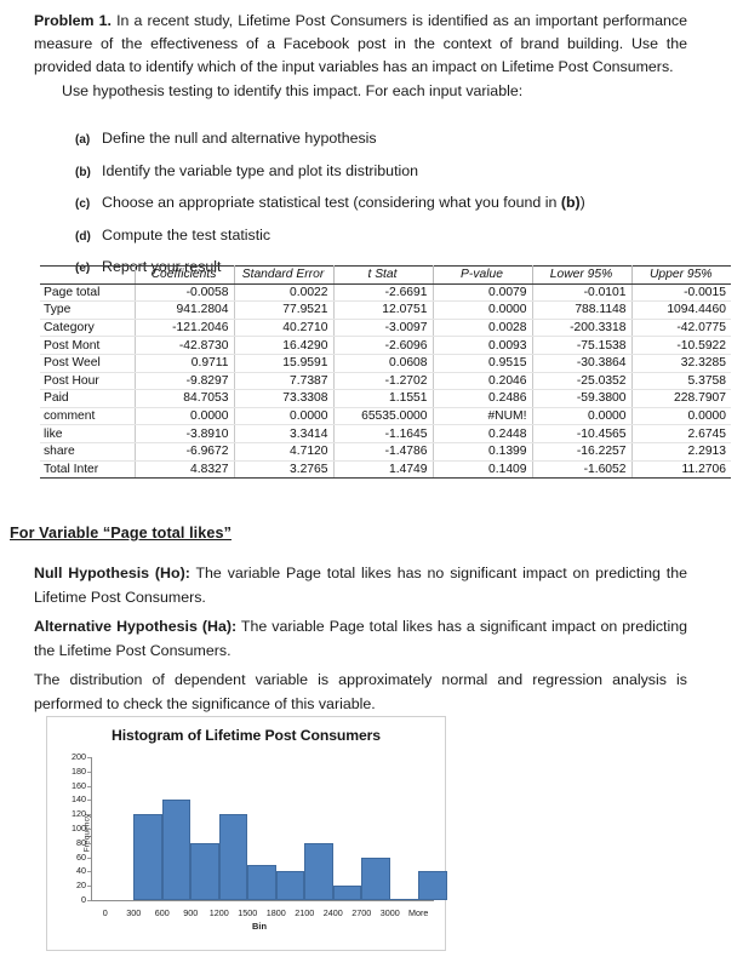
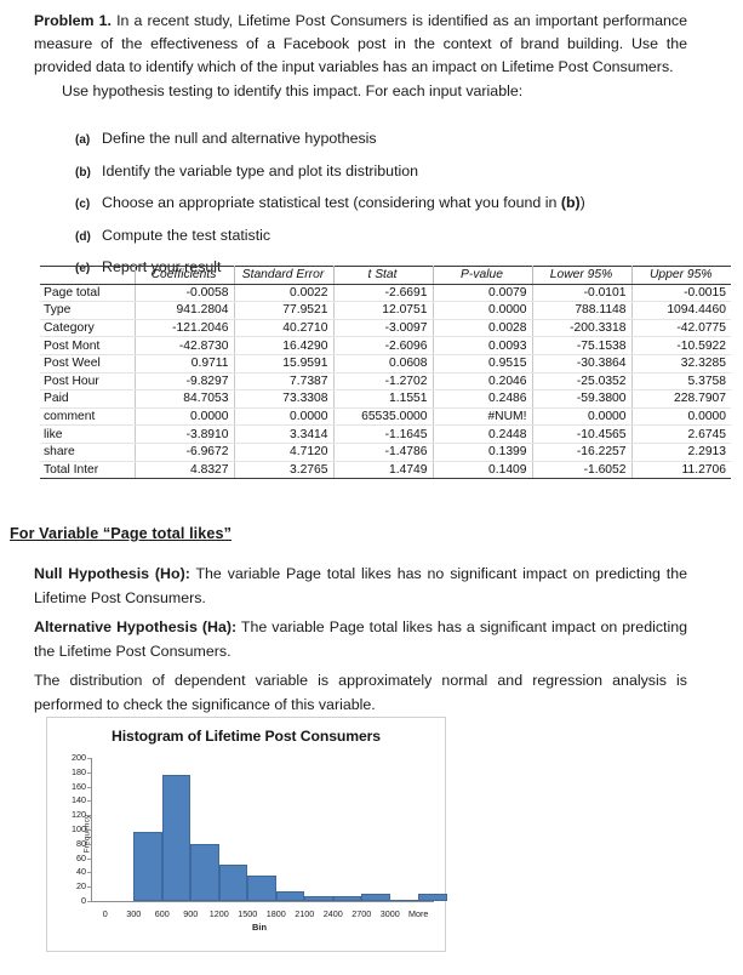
300: 120 -> 100
600: 140 -> 180
1200: 120 -> 50
1500: 50 -> 40
1800: 40 -> 10
2100: 80 -> 10
2400: 20 -> 10
2700: 60 -> 10
More: 40 -> 10
